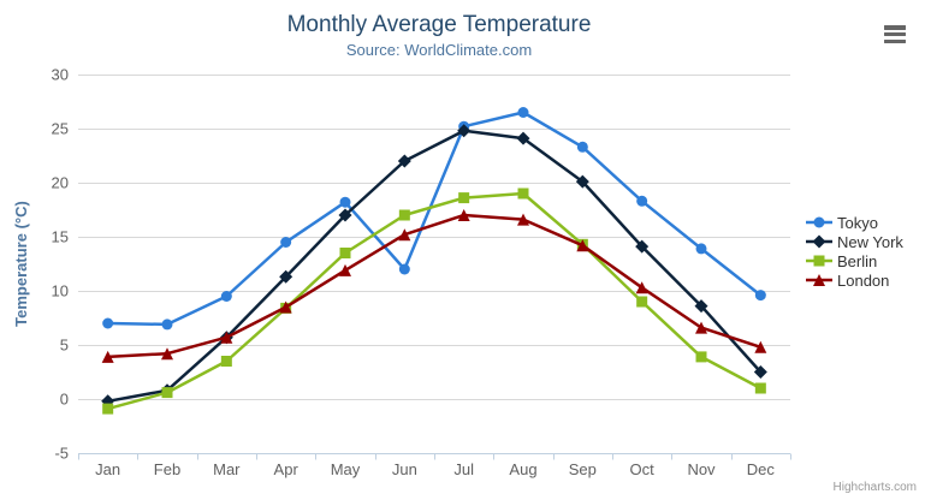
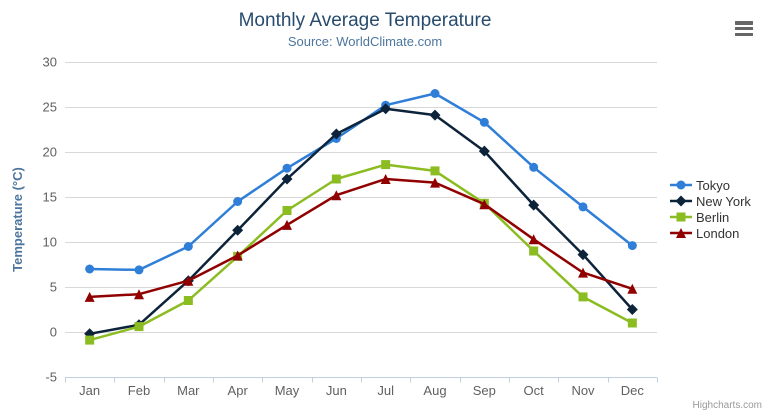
Tokyo/Jun: 12 -> 22
Berlin/Aug: 19 -> 18
